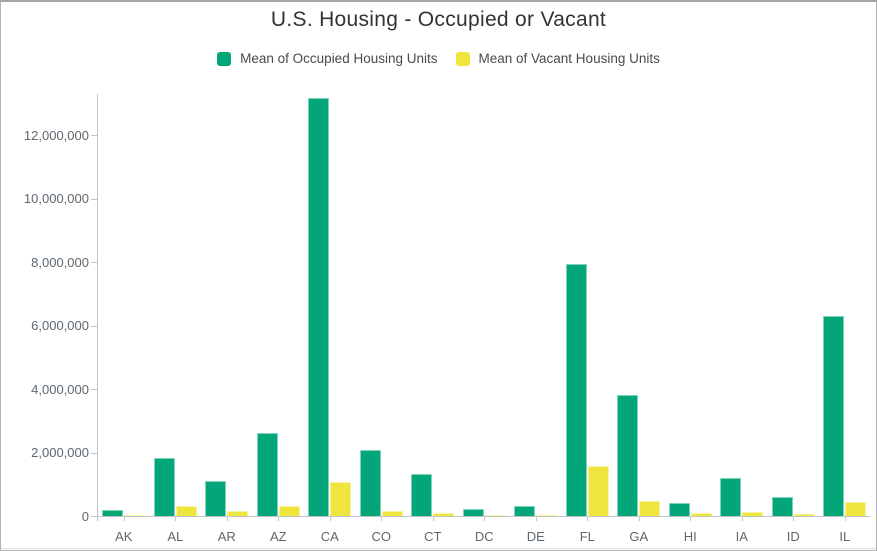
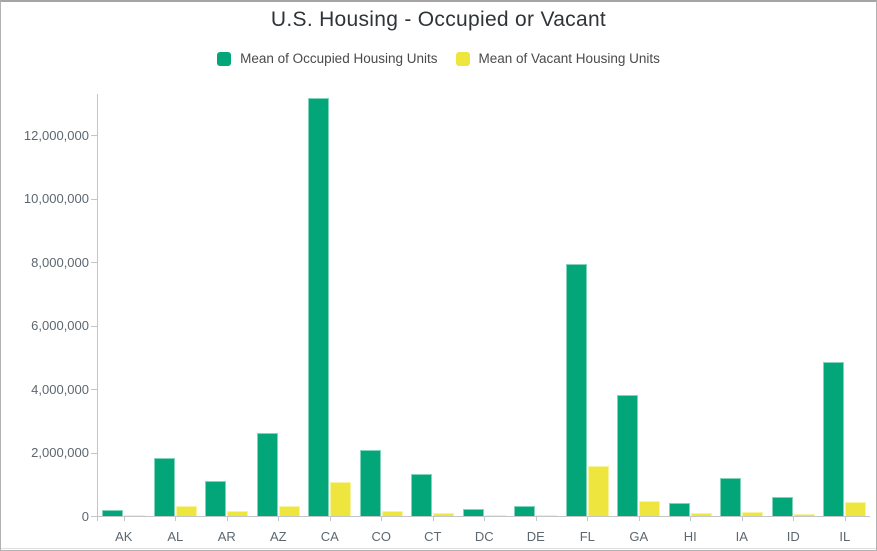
Mean of Occupied Housing Units/IL: 6300000 -> 4900000
